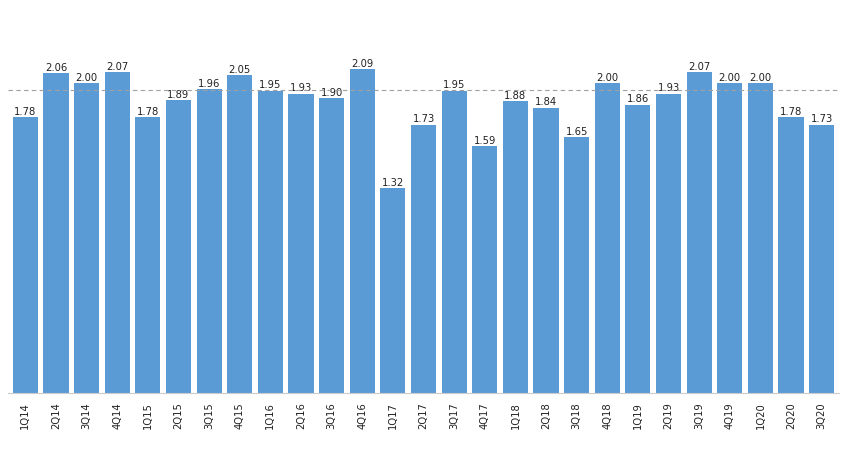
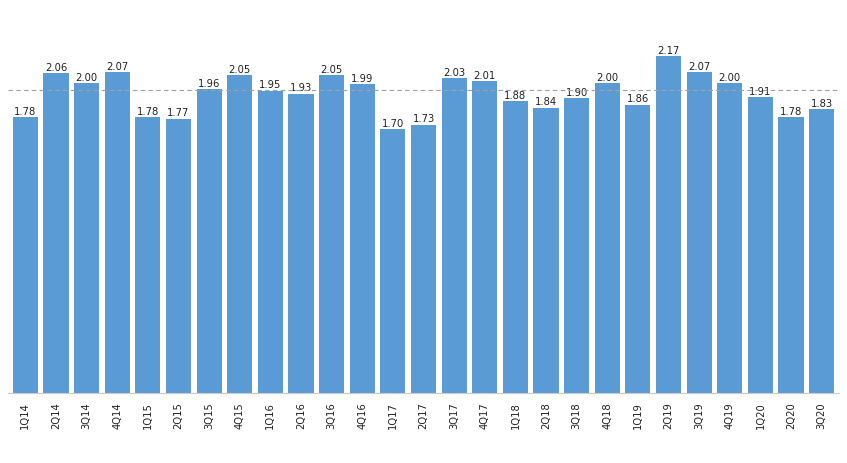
2Q15: 1.89 -> 1.77
3Q16: 1.90 -> 2.05
4Q16: 2.09 -> 1.99
1Q17: 1.32 -> 1.70
3Q17: 1.95 -> 2.03
4Q17: 1.59 -> 2.01
3Q18: 1.65 -> 1.90
2Q19: 1.93 -> 2.17
1Q20: 2.00 -> 1.91
3Q20: 1.73 -> 1.83
